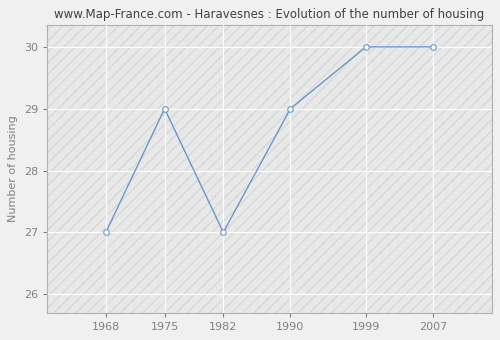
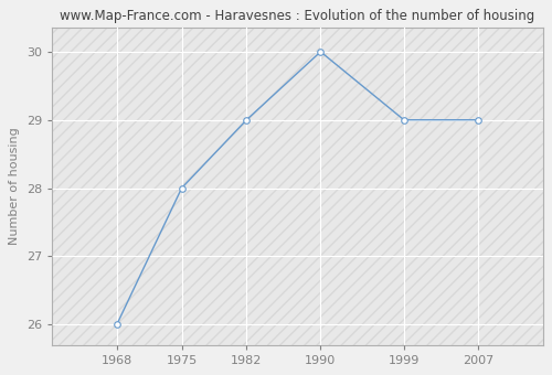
1968: 27 -> 26
1975: 29 -> 28
1982: 27 -> 29
1990: 29 -> 30
1999: 30 -> 29
2007: 30 -> 29
